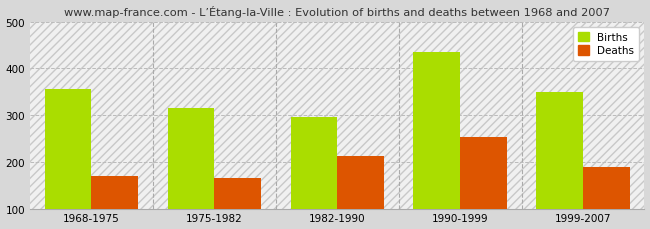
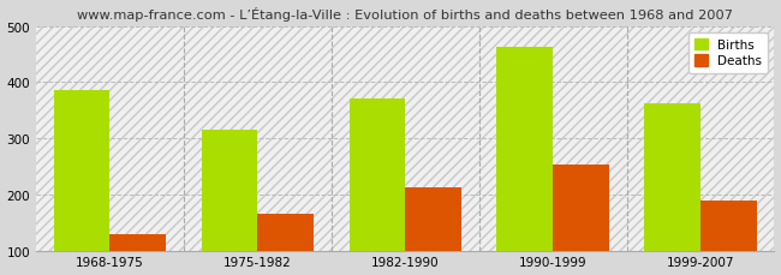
Births/1968-1975: 355 -> 385
Deaths/1968-1975: 170 -> 130
Births/1982-1990: 295 -> 370
Births/1990-1999: 435 -> 462
Births/1999-2007: 350 -> 362
